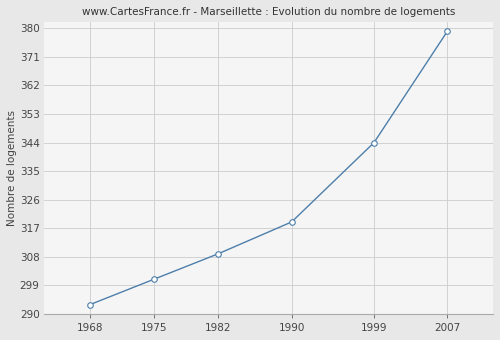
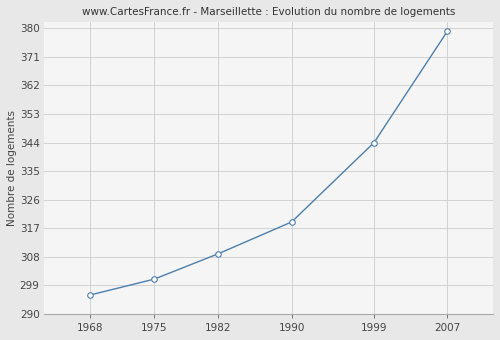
1968: 293 -> 296
